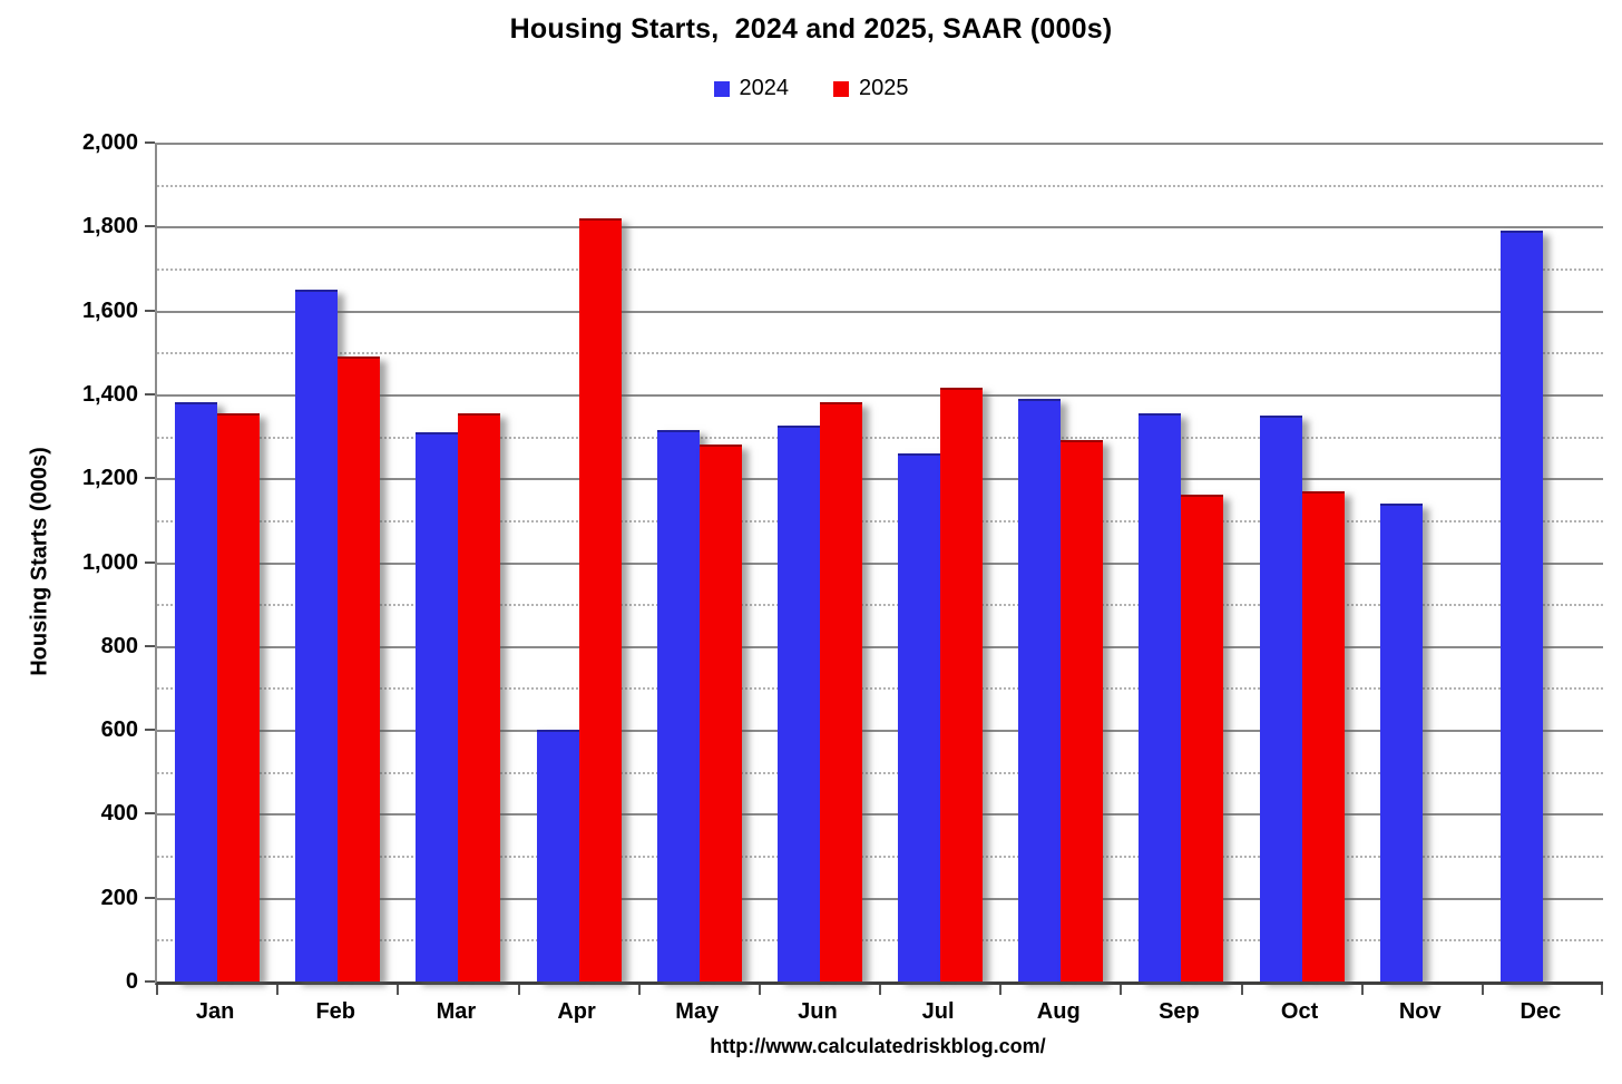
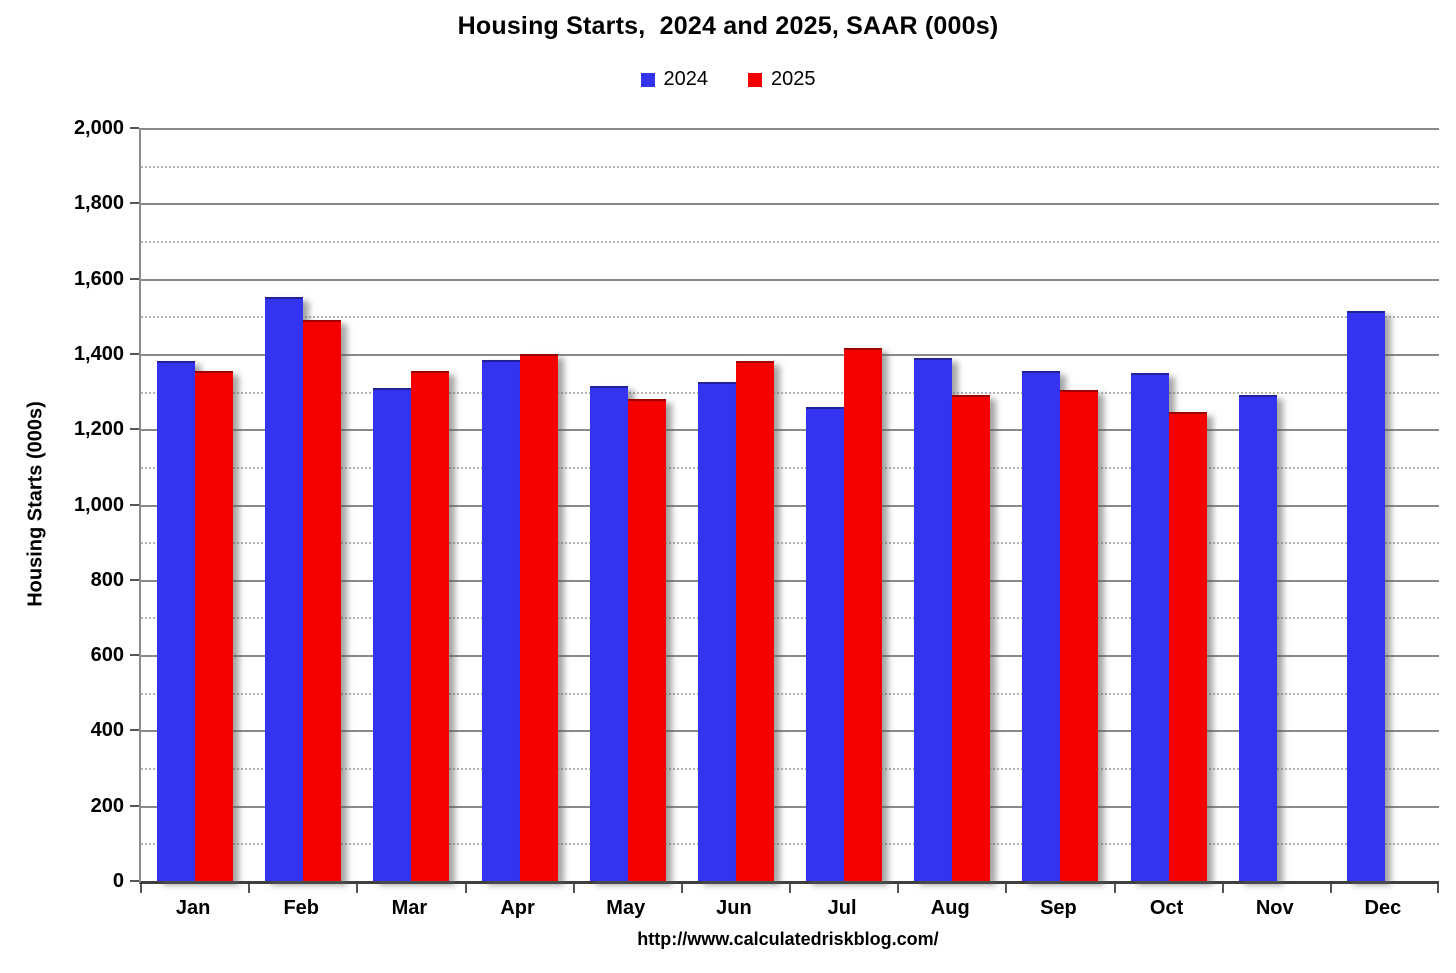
2024/Feb: 1650 -> 1550
2024/Apr: 600 -> 1380
2025/Apr: 1820 -> 1400
2025/Sep: 1160 -> 1300
2025/Oct: 1170 -> 1240
2024/Nov: 1140 -> 1290
2024/Dec: 1790 -> 1520
